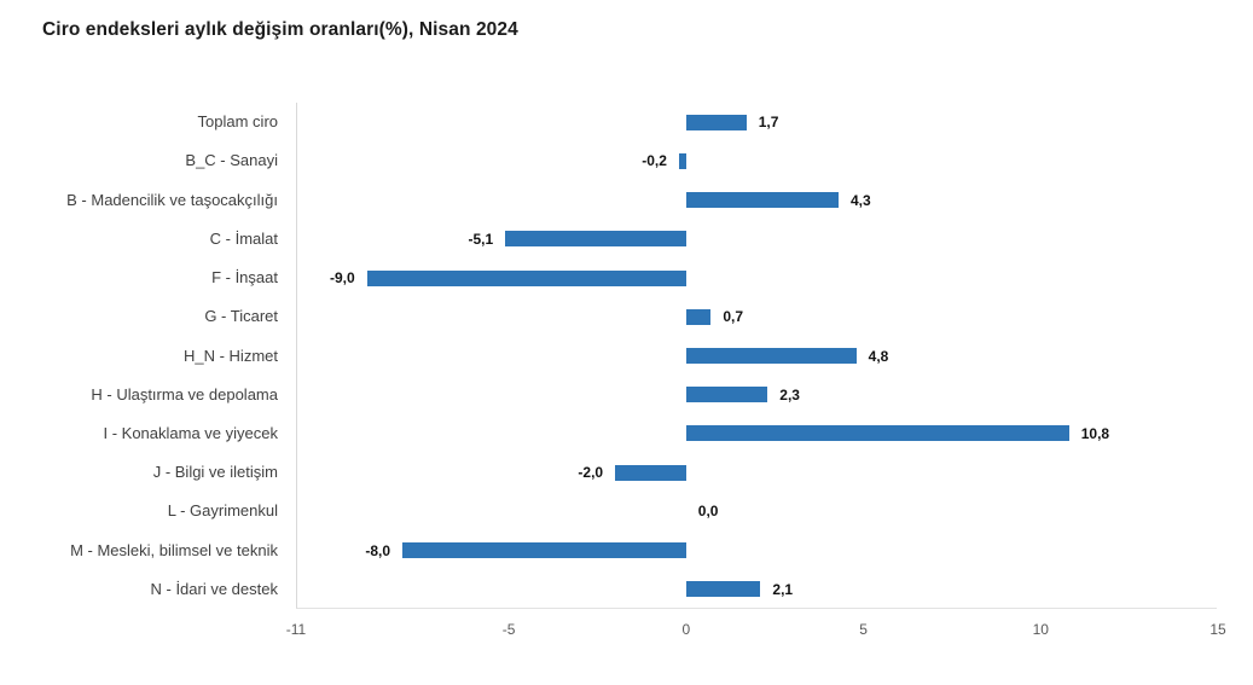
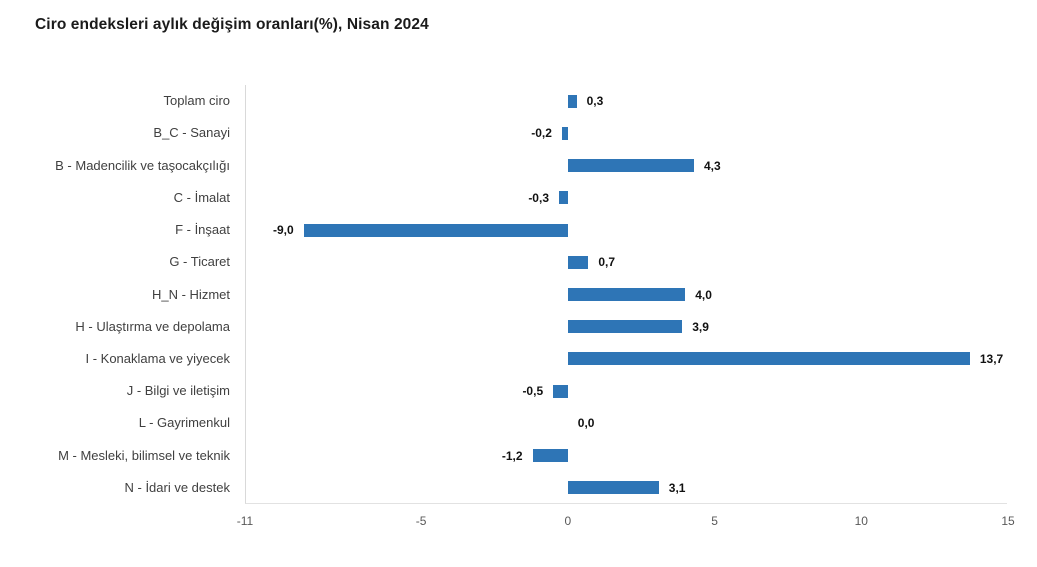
Toplam ciro: 1,7 -> 0,3
C - İmalat: -5,1 -> -0,3
H_N - Hizmet: 4,8 -> 4,0
H - Ulaştırma ve depolama: 2,3 -> 3,9
I - Konaklama ve yiyecek: 10,8 -> 13,7
J - Bilgi ve iletişim: -2,0 -> -0,5
M - Mesleki, bilimsel ve teknik: -8,0 -> -1,2
N - İdari ve destek: 2,1 -> 3,1
